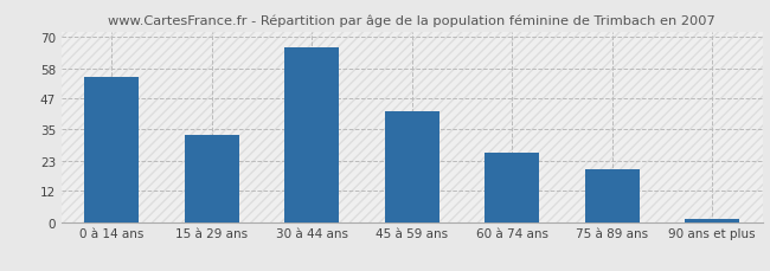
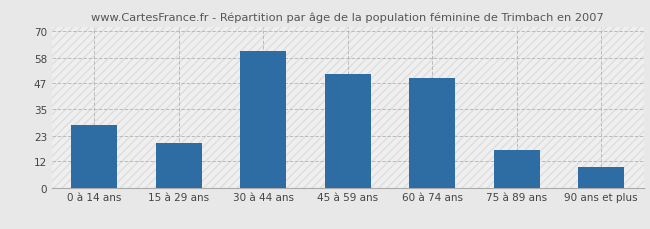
0 à 14 ans: 55 -> 28
15 à 29 ans: 33 -> 20
30 à 44 ans: 66 -> 61
45 à 59 ans: 42 -> 51
60 à 74 ans: 26 -> 49
75 à 89 ans: 20 -> 17
90 ans et plus: 1 -> 9
